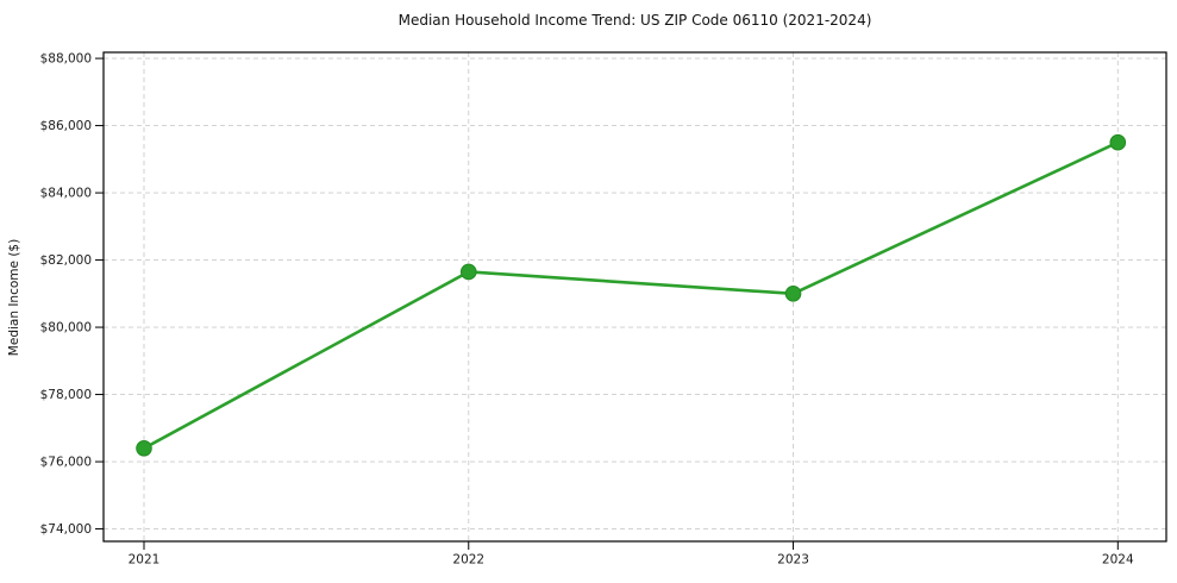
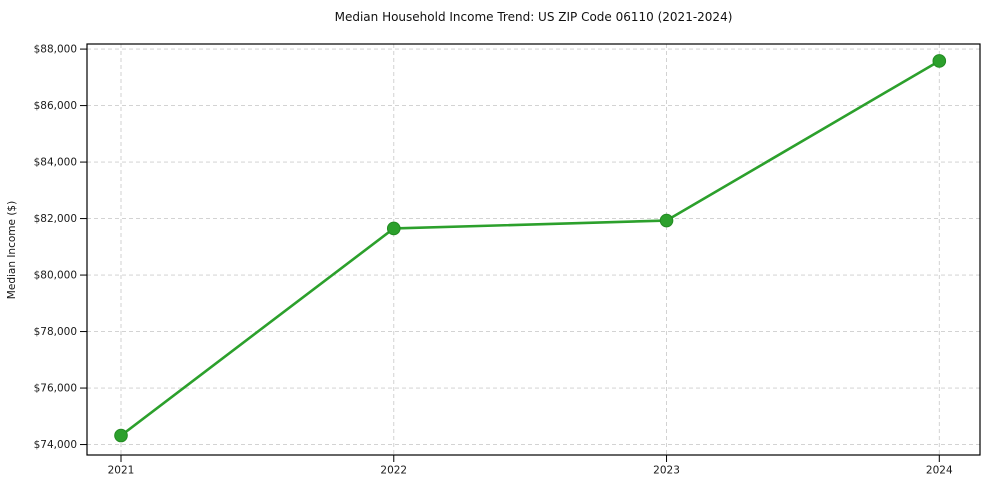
2021: $76400 -> $74300
2023: $81000 -> $81900
2024: $85500 -> $87600
